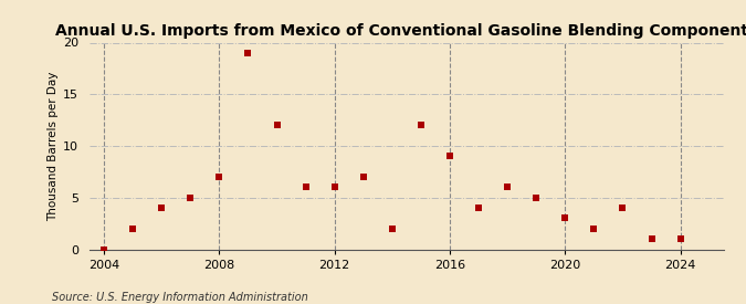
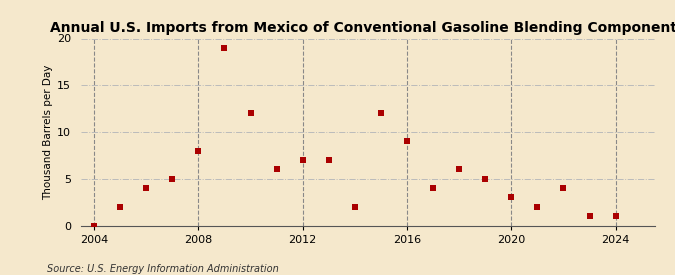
2008: 7 -> 8
2012: 6 -> 7
